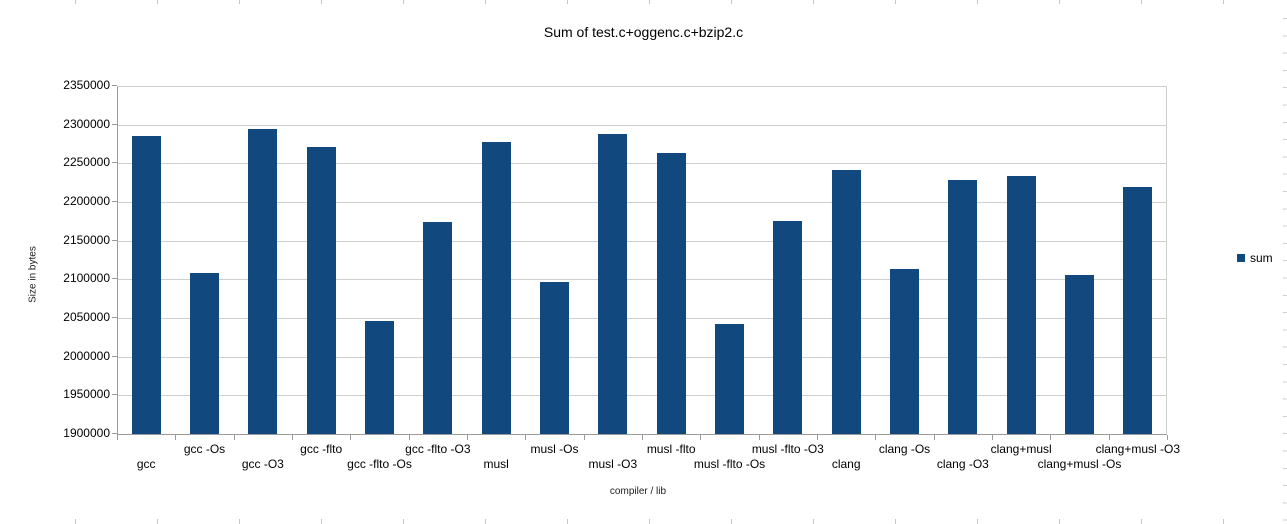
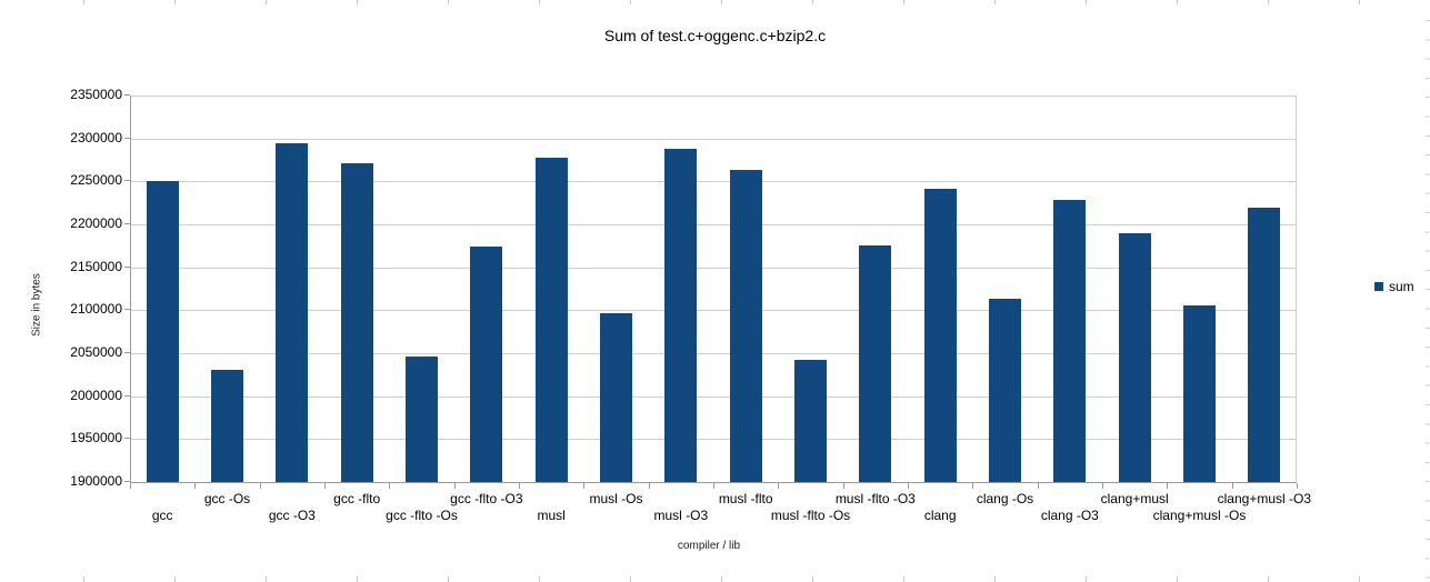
gcc: 2280000 -> 2250000
gcc -Os: 2110000 -> 2030000
clang+musl: 2230000 -> 2190000
